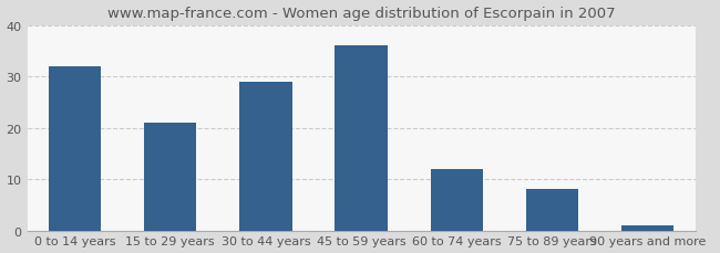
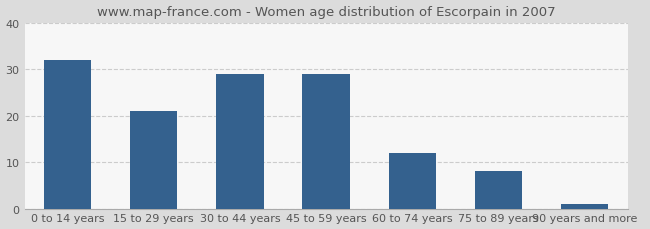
45 to 59 years: 36 -> 29
